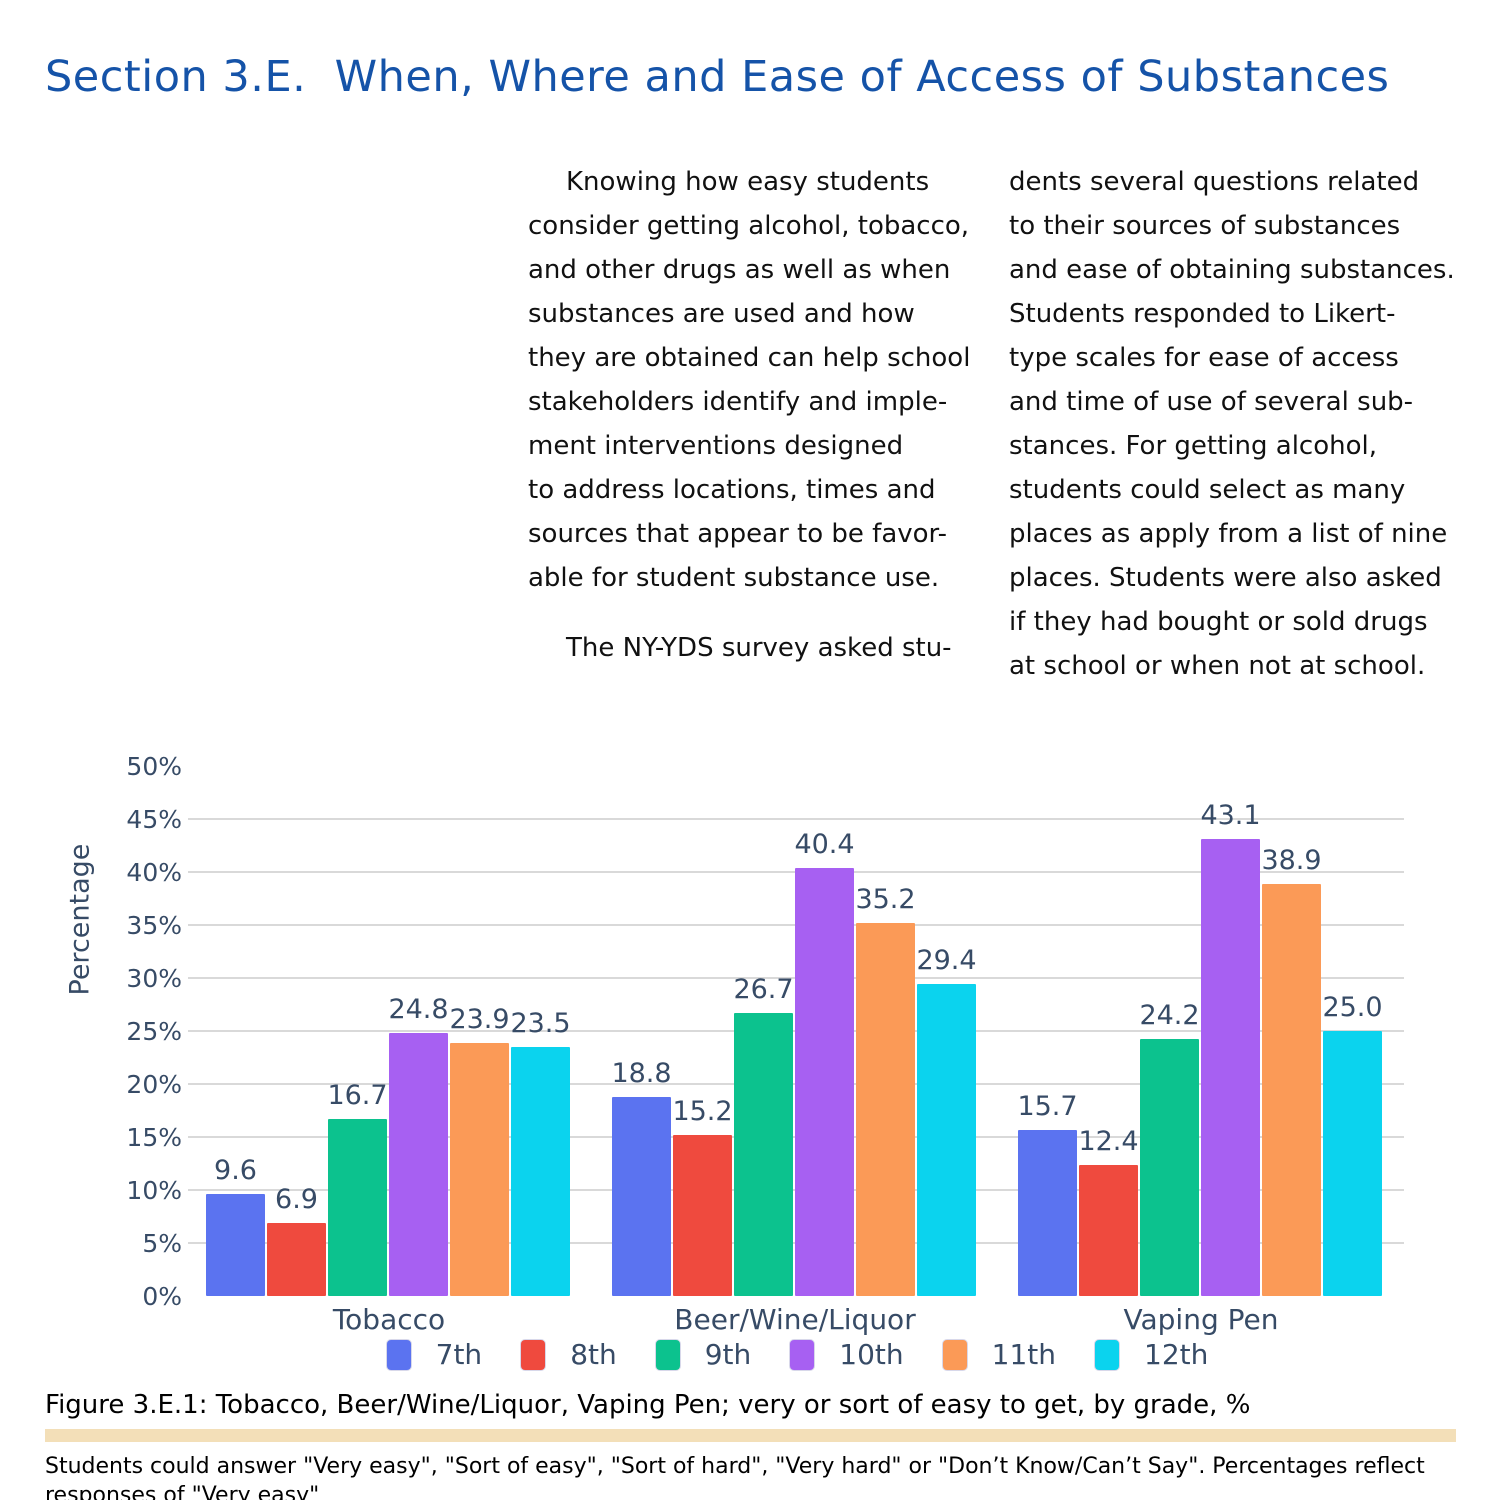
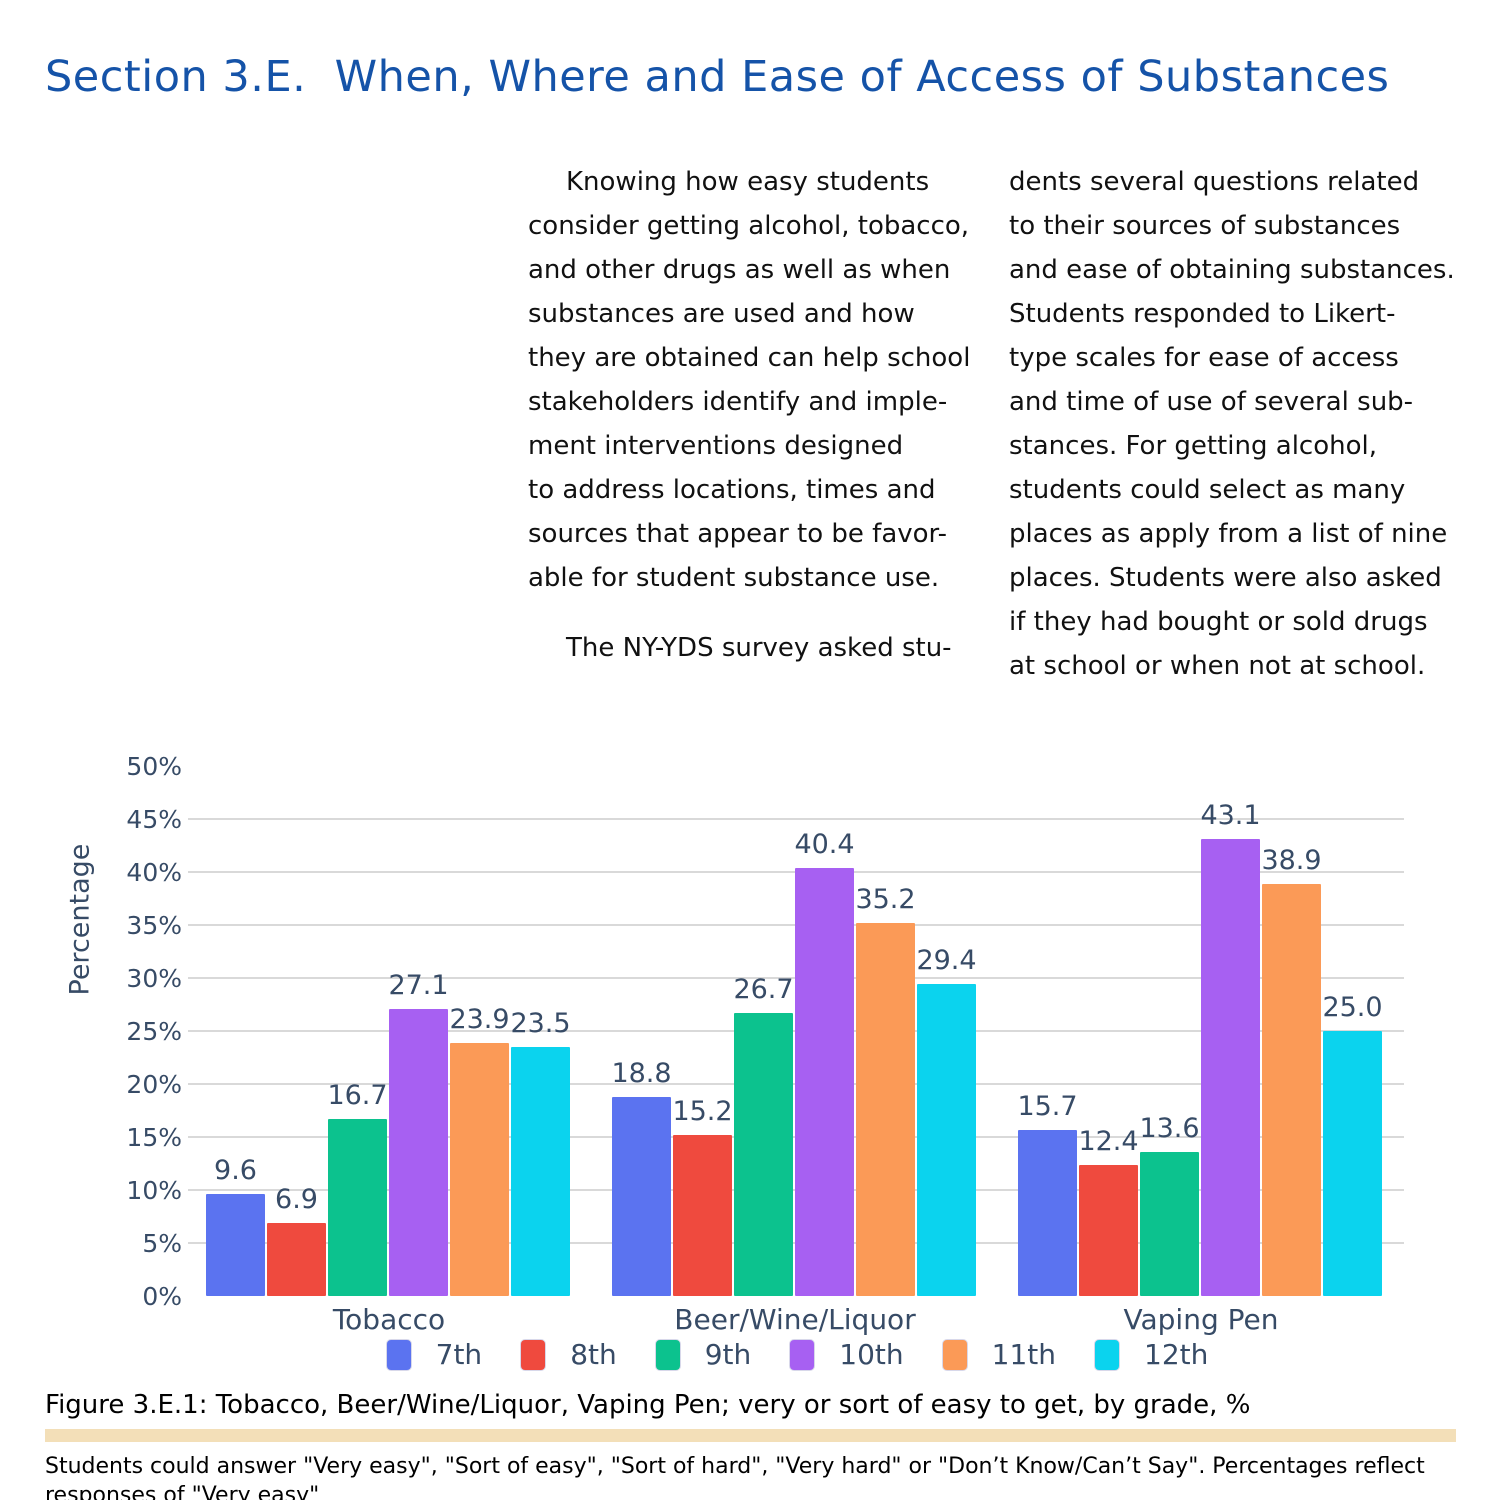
10th/Tobacco: 24.8 -> 27.1
9th/Vaping Pen: 24.2 -> 13.6
